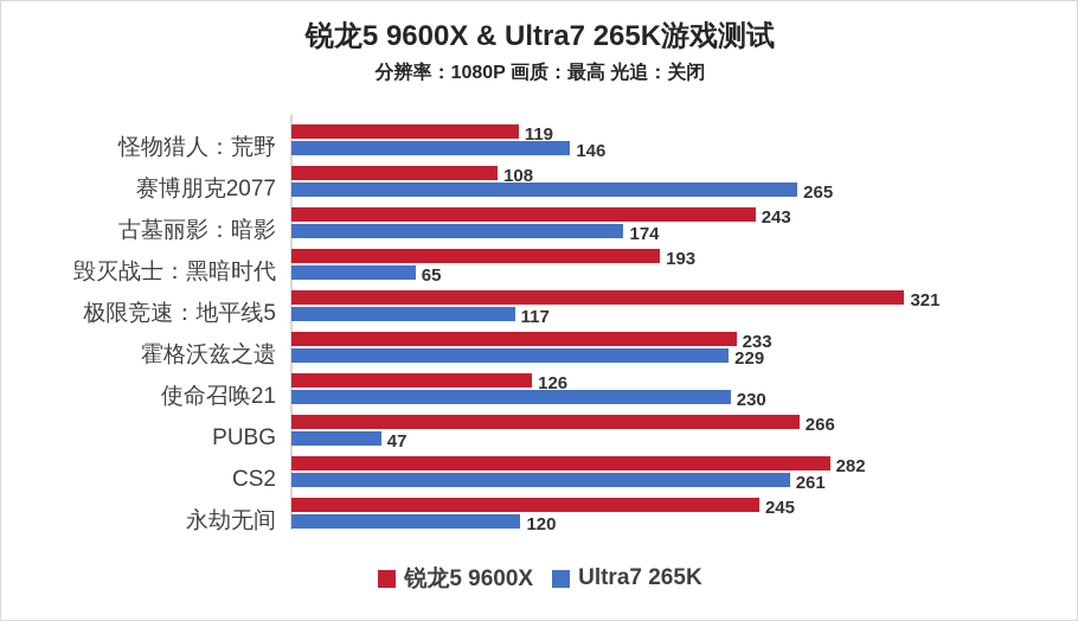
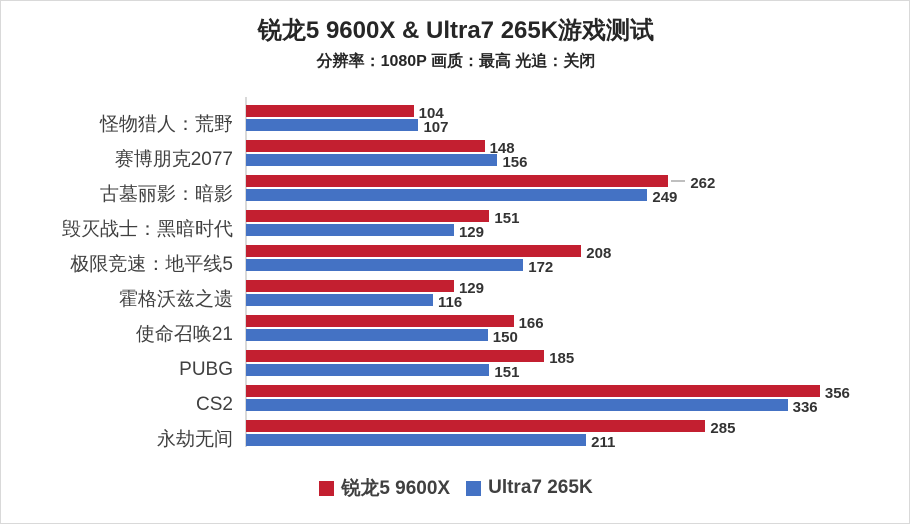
锐龙5 9600X/怪物猎人：荒野: 119 -> 104
Ultra7 265K/怪物猎人：荒野: 146 -> 107
锐龙5 9600X/赛博朋克2077: 108 -> 148
Ultra7 265K/赛博朋克2077: 265 -> 156
锐龙5 9600X/古墓丽影：暗影: 243 -> 262
Ultra7 265K/古墓丽影：暗影: 174 -> 249
锐龙5 9600X/毁灭战士：黑暗时代: 193 -> 151
Ultra7 265K/毁灭战士：黑暗时代: 65 -> 129
锐龙5 9600X/极限竞速：地平线5: 321 -> 208
Ultra7 265K/极限竞速：地平线5: 117 -> 172
锐龙5 9600X/霍格沃兹之遗: 233 -> 129
Ultra7 265K/霍格沃兹之遗: 229 -> 116
锐龙5 9600X/使命召唤21: 126 -> 166
Ultra7 265K/使命召唤21: 230 -> 150
锐龙5 9600X/PUBG: 266 -> 185
Ultra7 265K/PUBG: 47 -> 151
锐龙5 9600X/CS2: 282 -> 356
Ultra7 265K/CS2: 261 -> 336
锐龙5 9600X/永劫无间: 245 -> 285
Ultra7 265K/永劫无间: 120 -> 211
